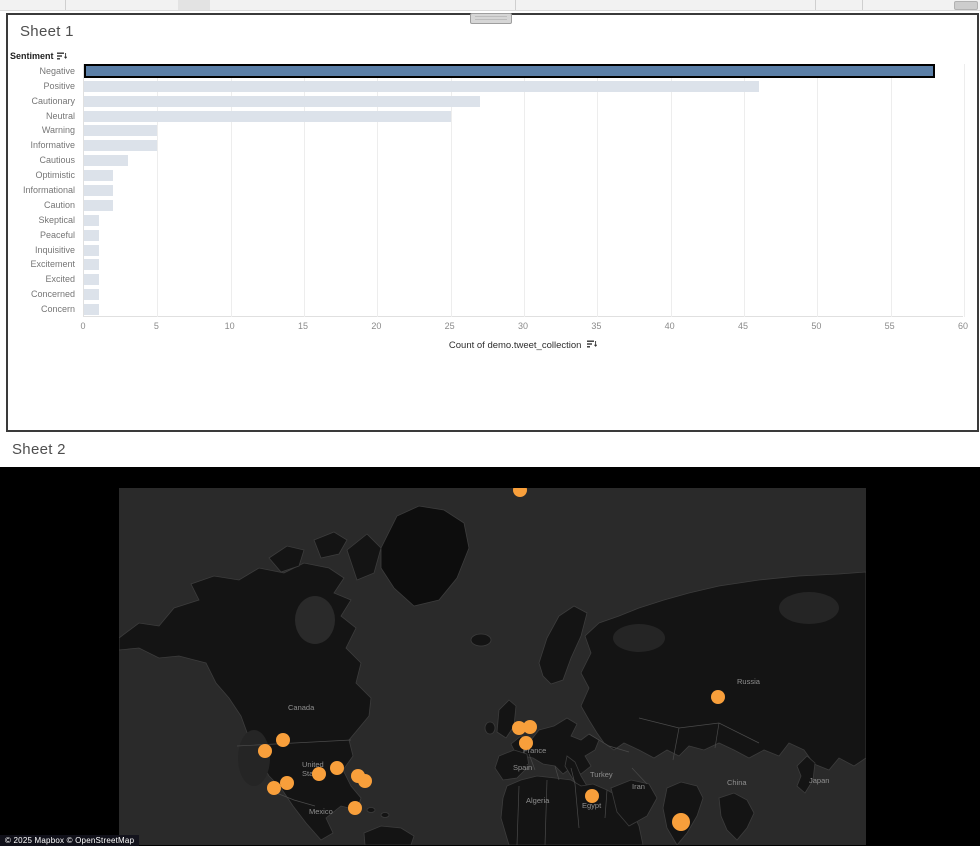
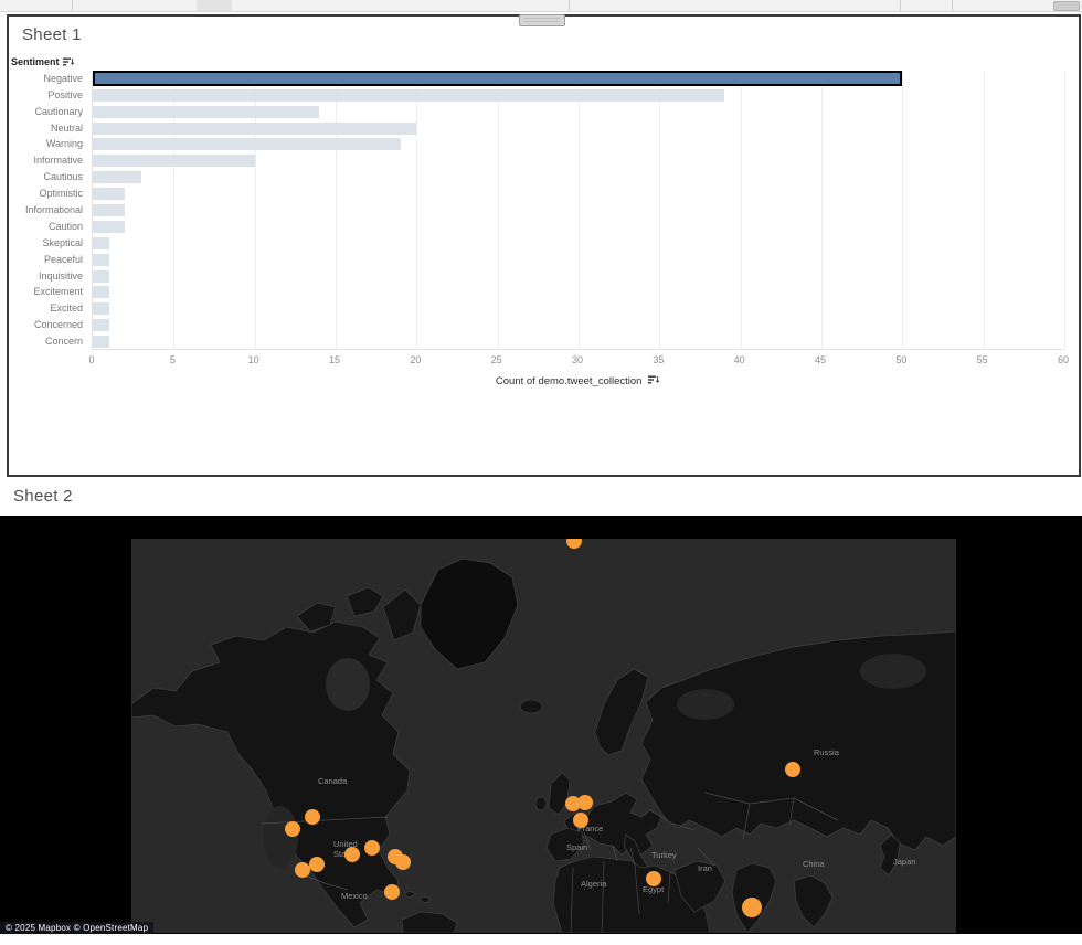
Negative: 58 -> 50
Positive: 46 -> 39
Cautionary: 27 -> 14
Neutral: 25 -> 20
Warning: 5 -> 19
Informative: 5 -> 10
